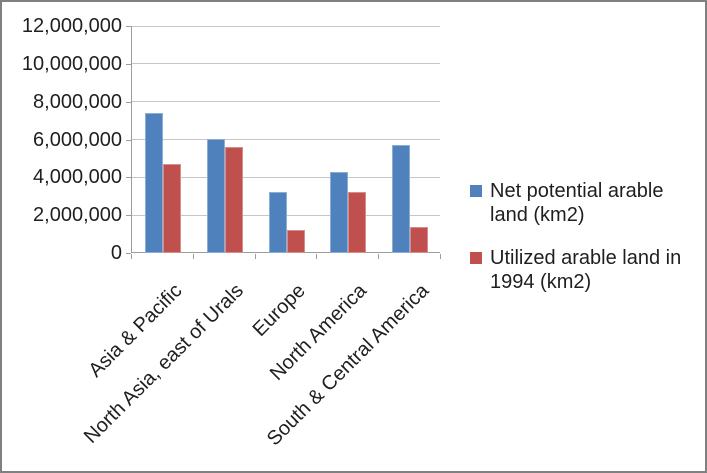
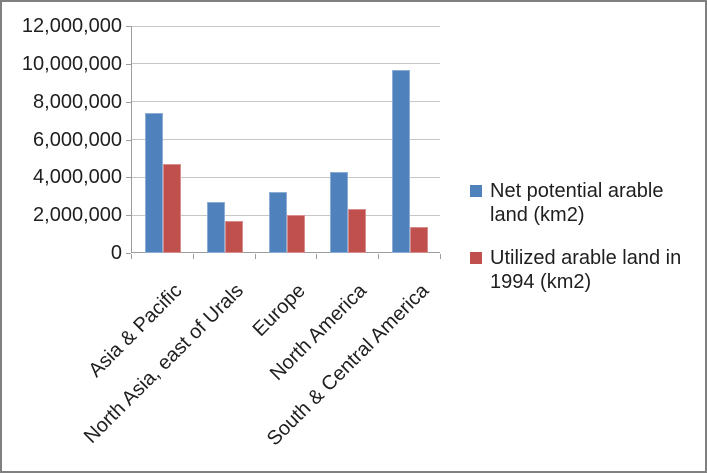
Net potential arable land (km2)/North Asia, east of Urals: 6000000 -> 2700000
Utilized arable land in 1994 (km2)/North Asia, east of Urals: 5600000 -> 1700000
Utilized arable land in 1994 (km2)/Europe: 1200000 -> 2000000
Utilized arable land in 1994 (km2)/North America: 3200000 -> 2300000
Net potential arable land (km2)/South & Central America: 5700000 -> 9700000
